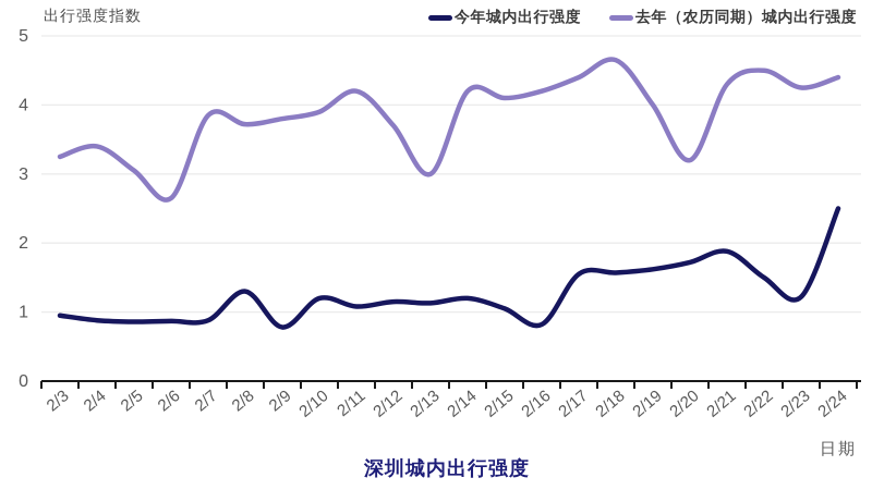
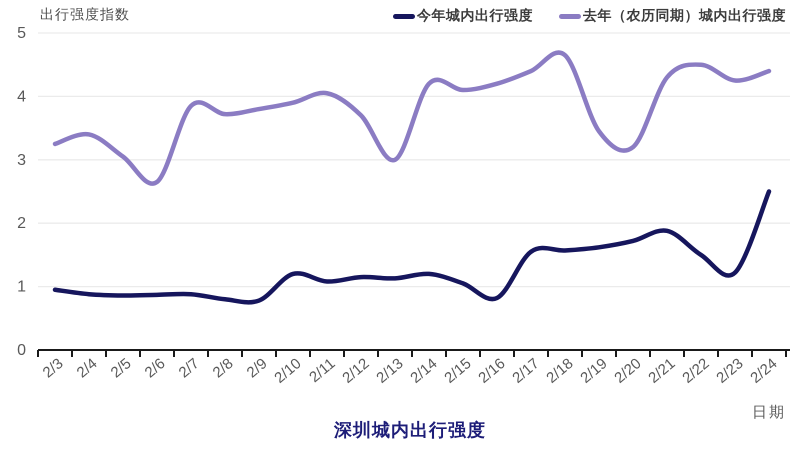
今年城内出行强度/2/8: 1.3 -> 0.8
去年（农历同期）城内出行强度/2/11: 4.2 -> 4.0
去年（农历同期）城内出行强度/2/19: 4.0 -> 3.5
